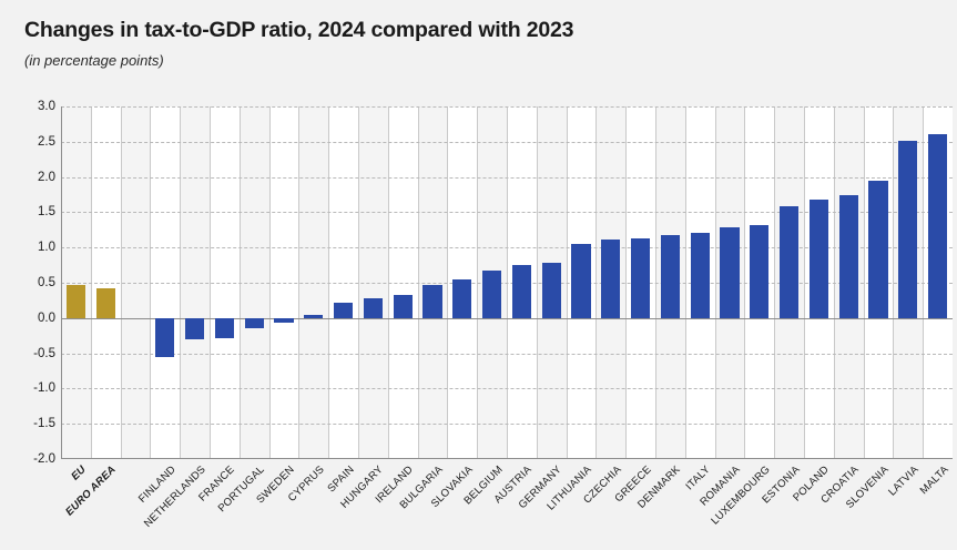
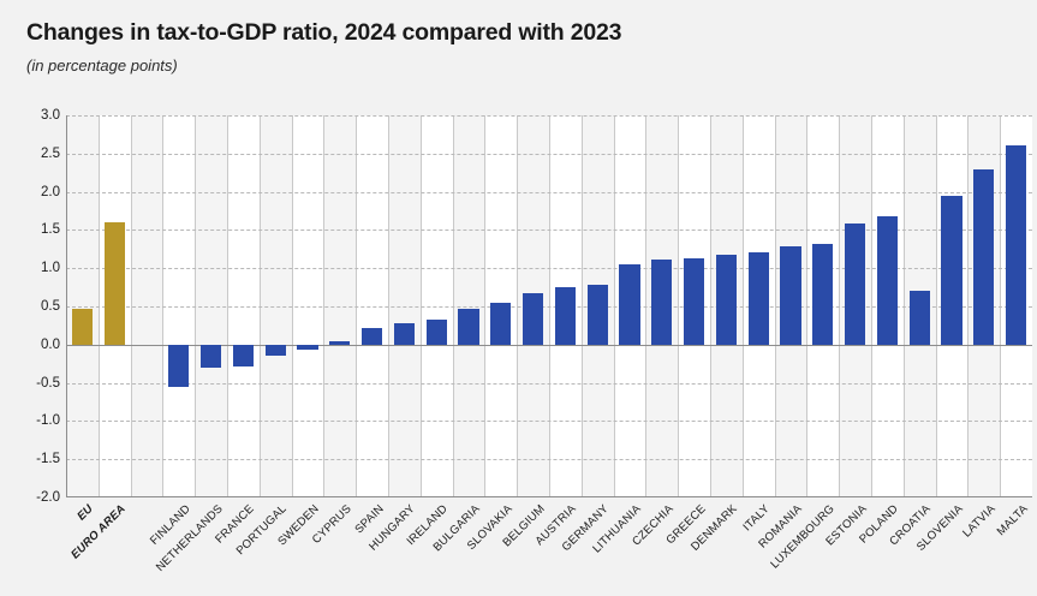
EURO AREA: 0.4 -> 1.6
CROATIA: 1.7 -> 0.7
LATVIA: 2.5 -> 2.3
